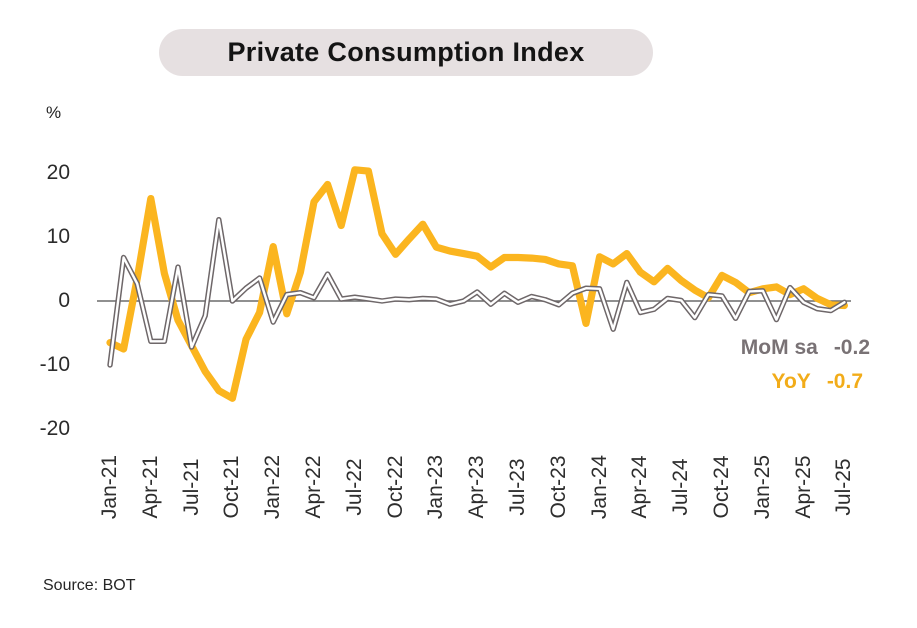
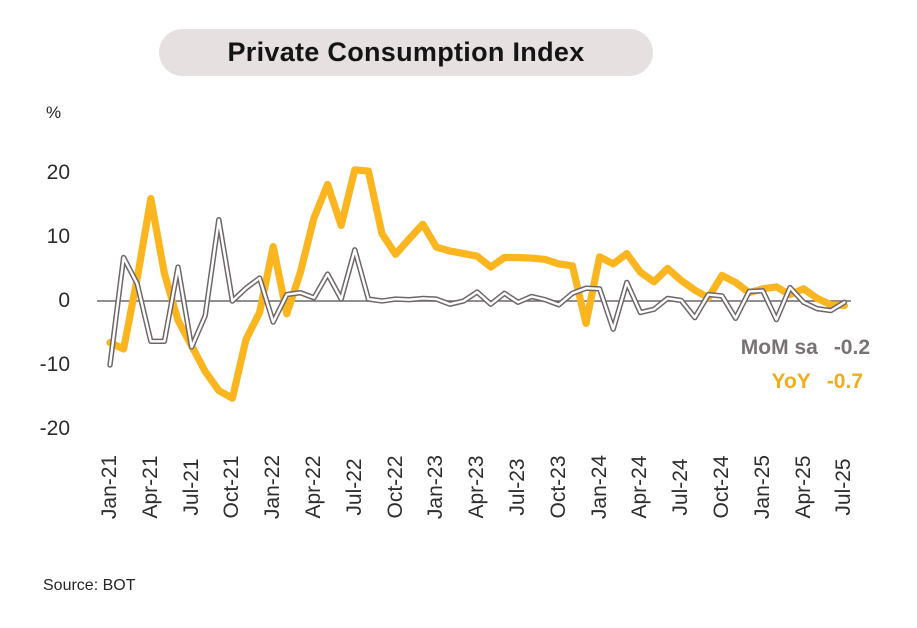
YoY/Apr-22: 16 -> 13
MoM sa/Jul-22: 1 -> 8
